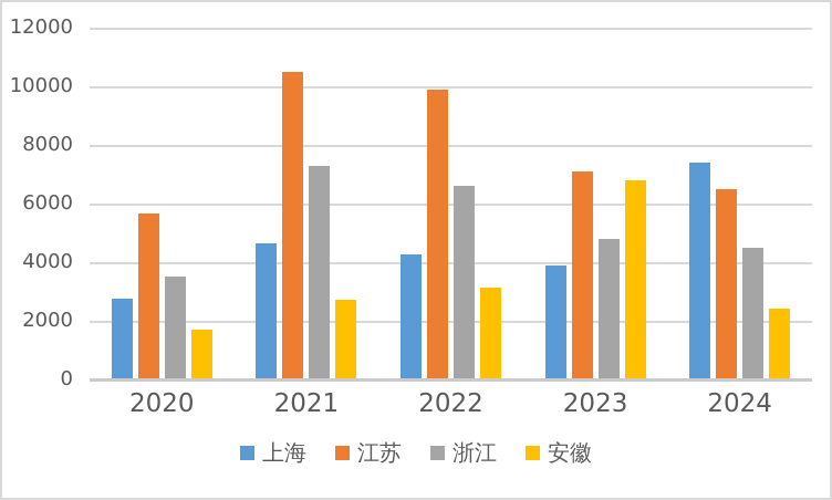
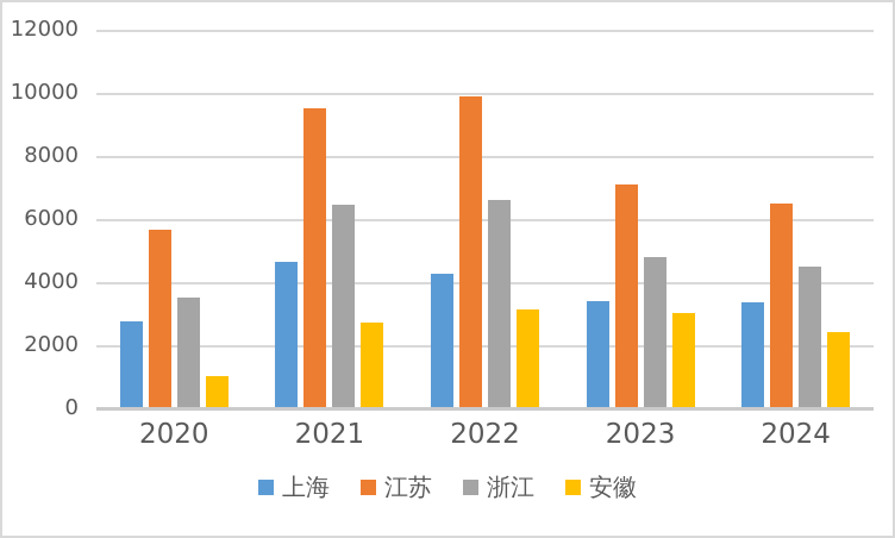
安徽/2020: 1700 -> 1000
江苏/2021: 10500 -> 9500
浙江/2021: 7300 -> 6400
上海/2023: 3900 -> 3400
安徽/2023: 6800 -> 3000
上海/2024: 7400 -> 3400
